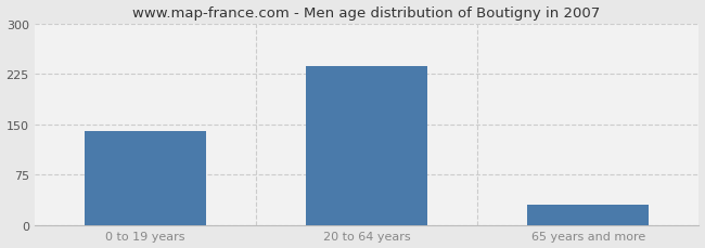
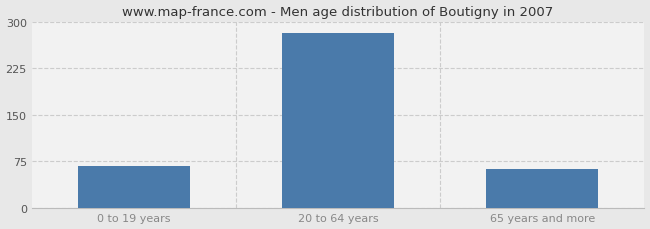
0 to 19 years: 140 -> 68
20 to 64 years: 237 -> 282
65 years and more: 30 -> 62
